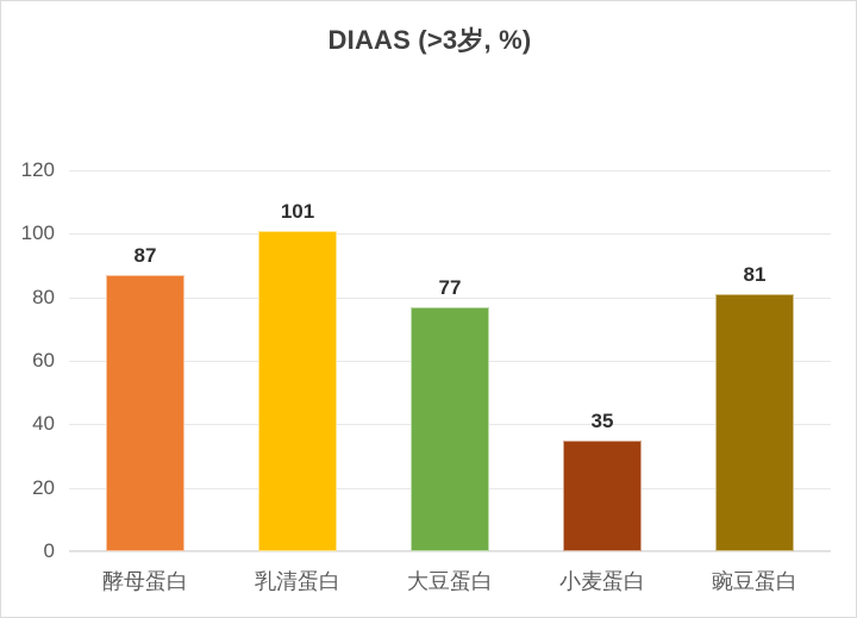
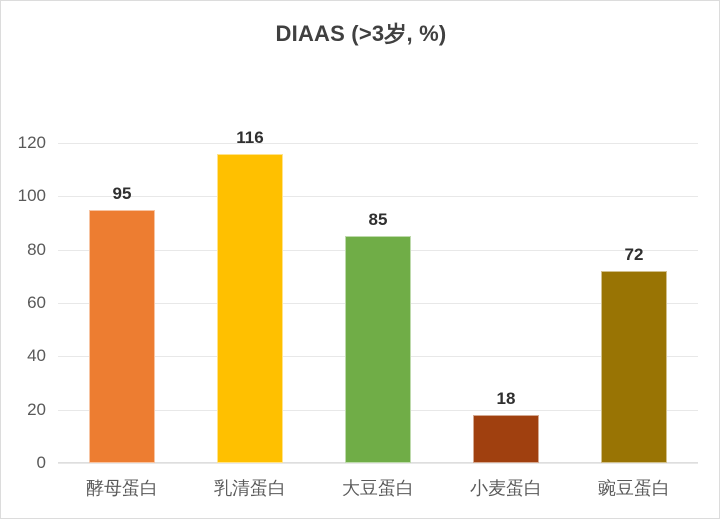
酵母蛋白: 87 -> 95
乳清蛋白: 101 -> 116
大豆蛋白: 77 -> 85
小麦蛋白: 35 -> 18
豌豆蛋白: 81 -> 72
